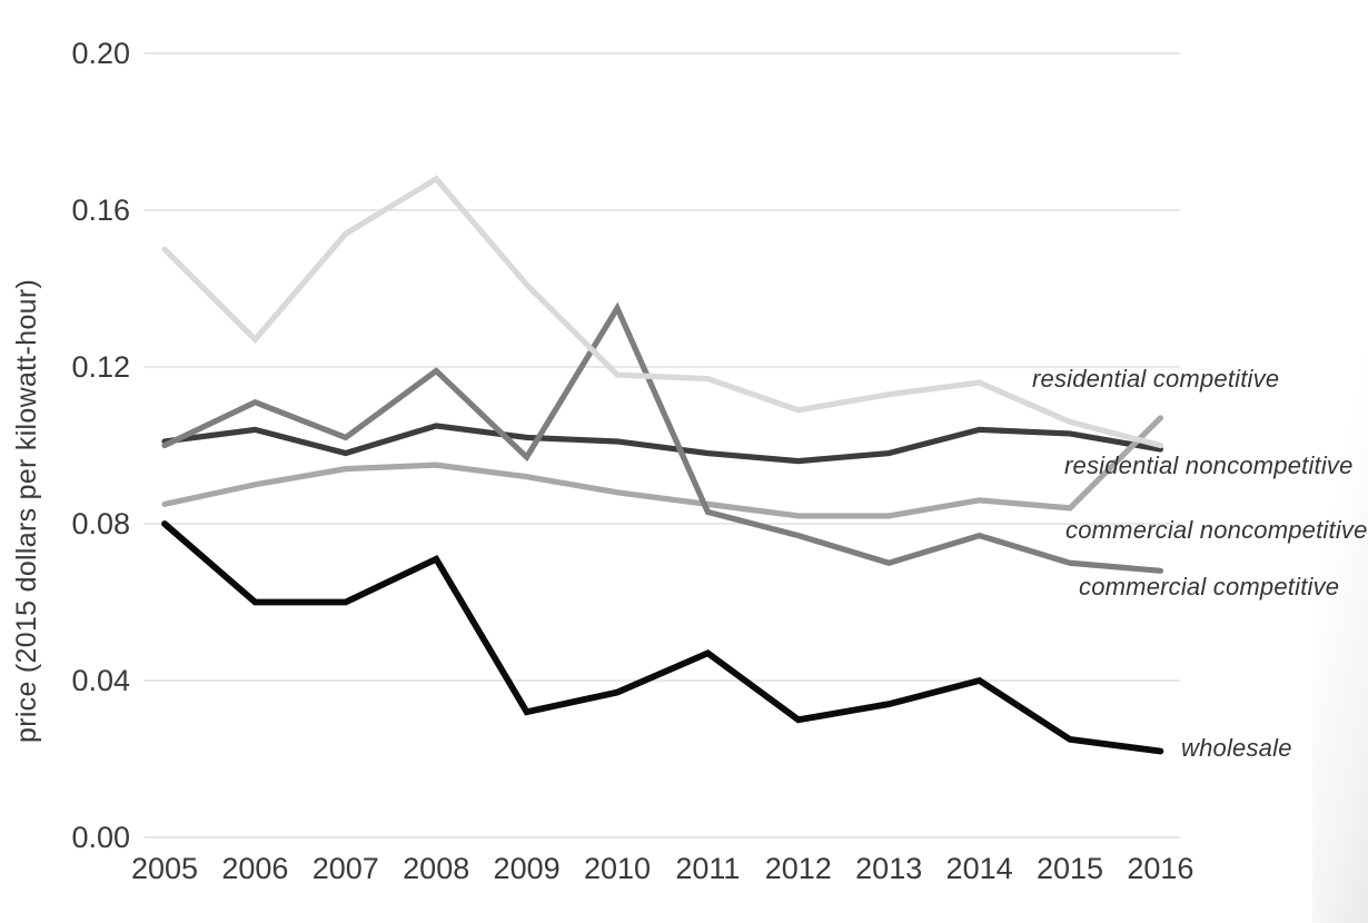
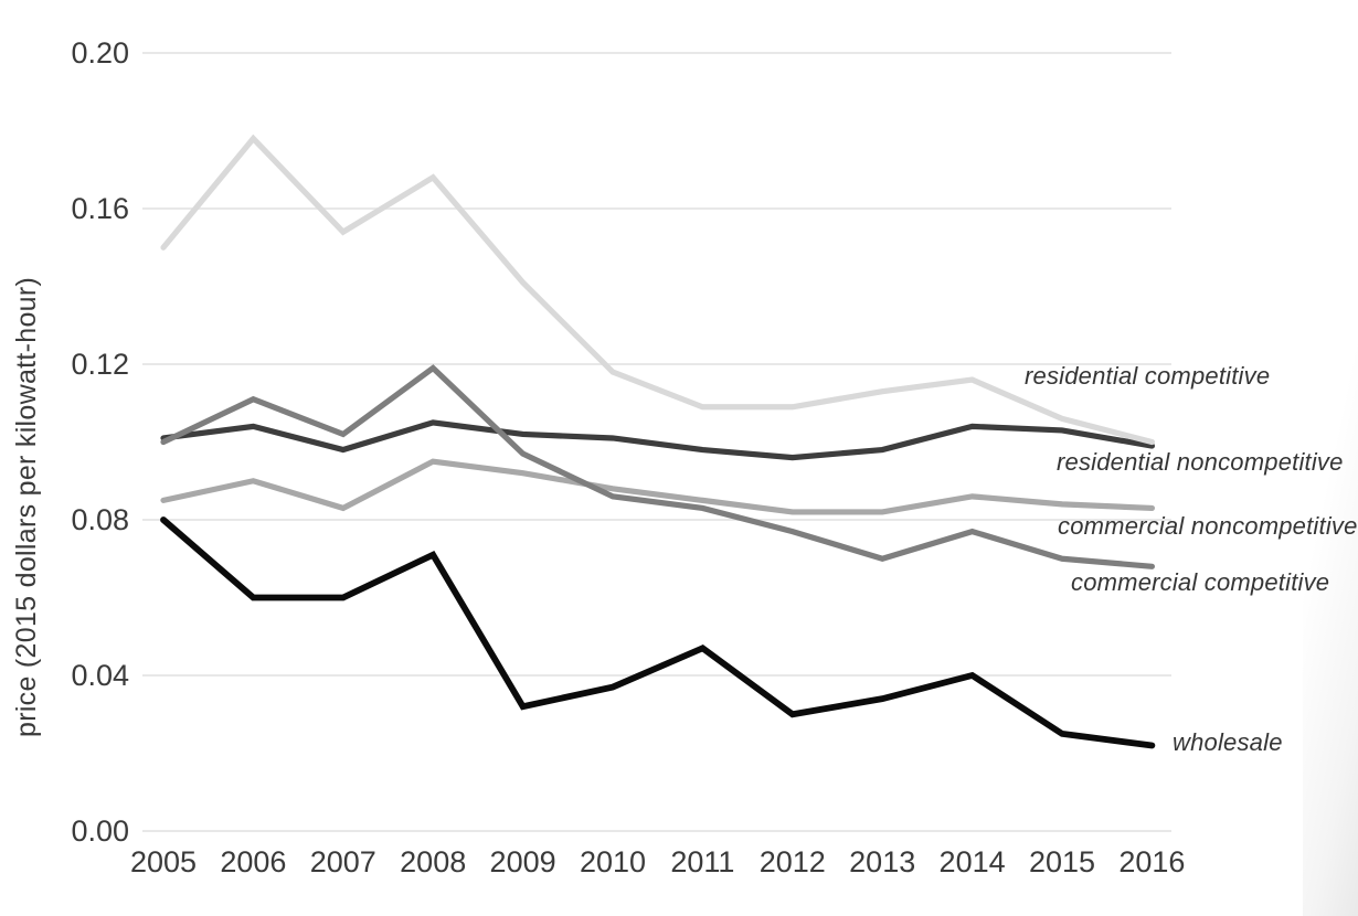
residential competitive/2006: 0.127 -> 0.178
commercial noncompetitive/2007: 0.094 -> 0.083
commercial competitive/2010: 0.135 -> 0.086
residential competitive/2011: 0.117 -> 0.109
commercial noncompetitive/2016: 0.107 -> 0.083
